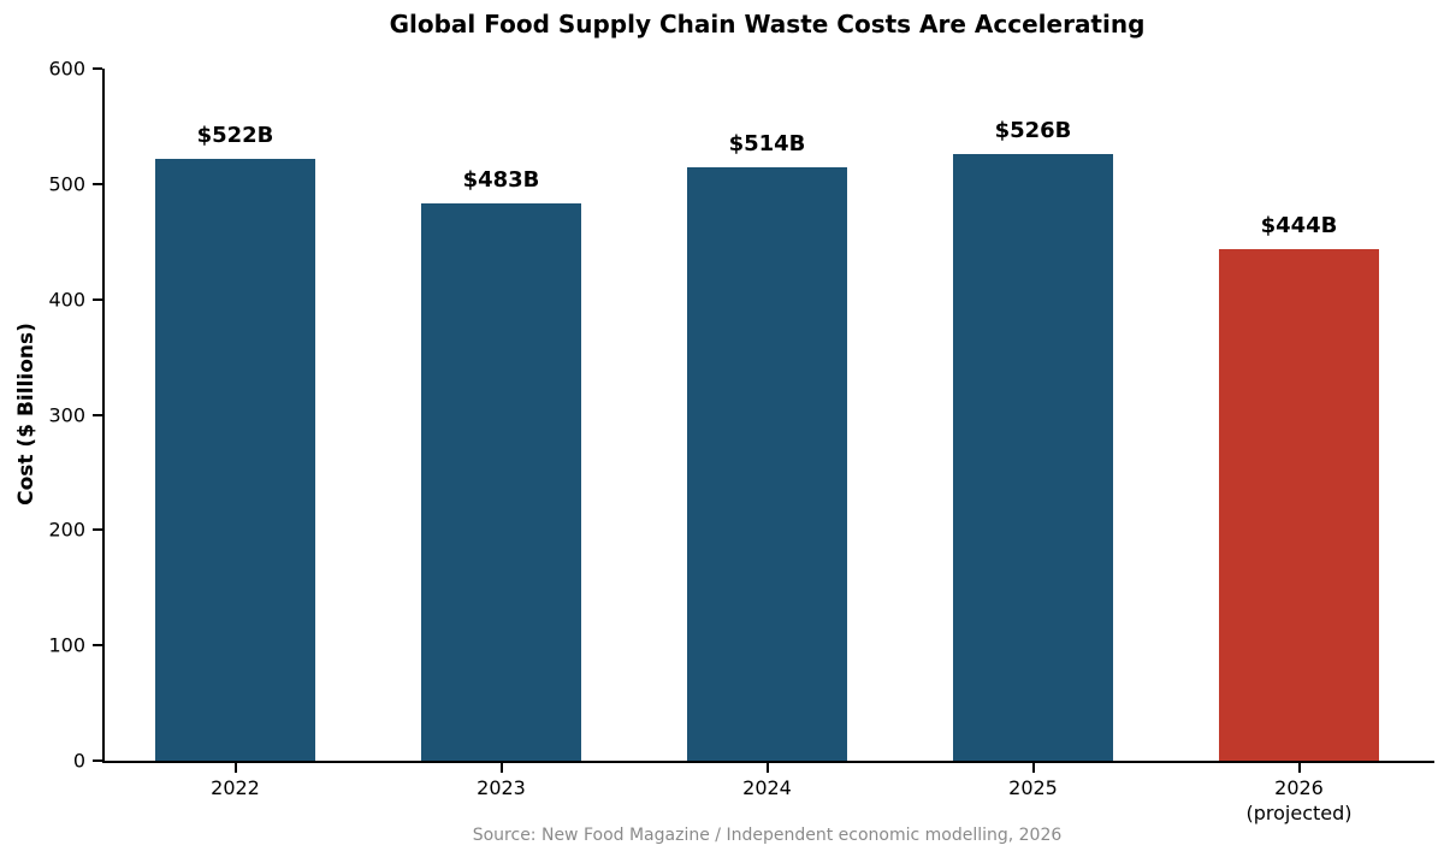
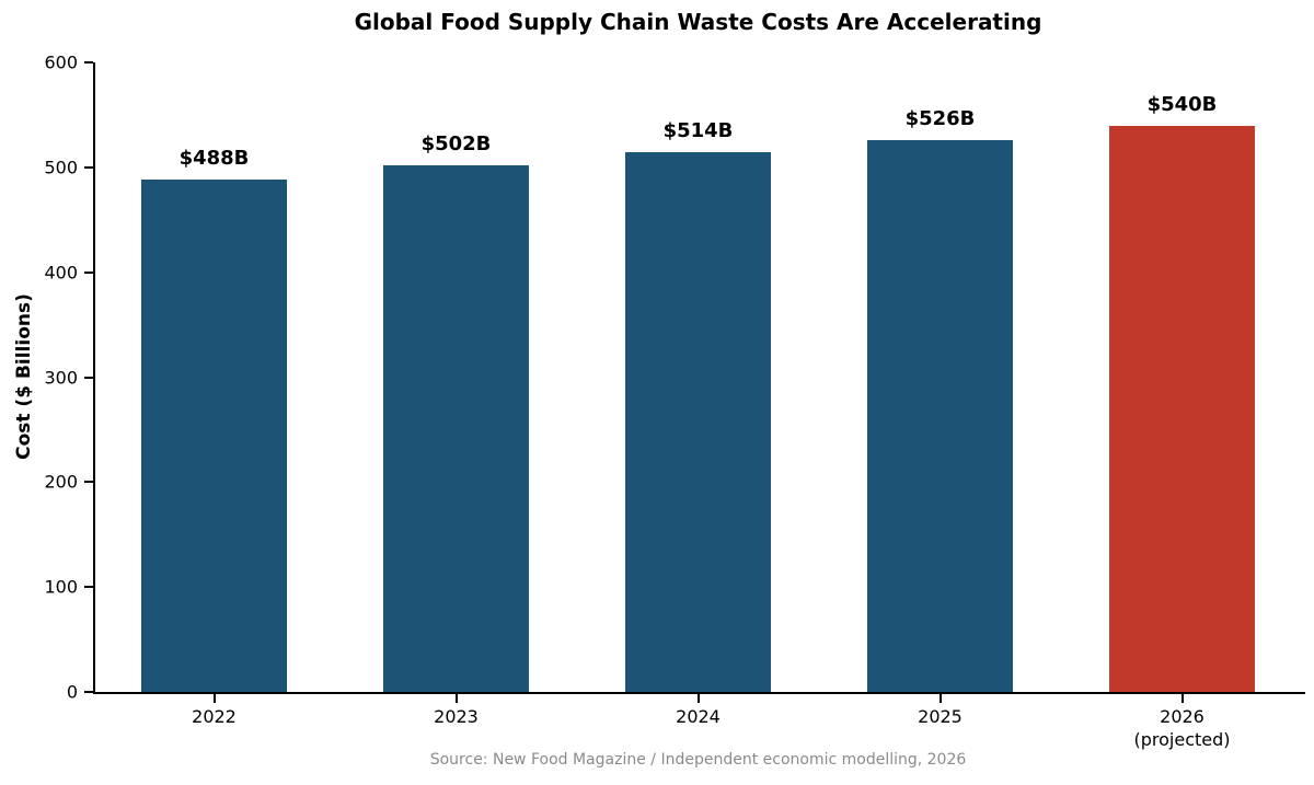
2022: $522B -> $488B
2023: $483B -> $502B
2026: $444B -> $540B
